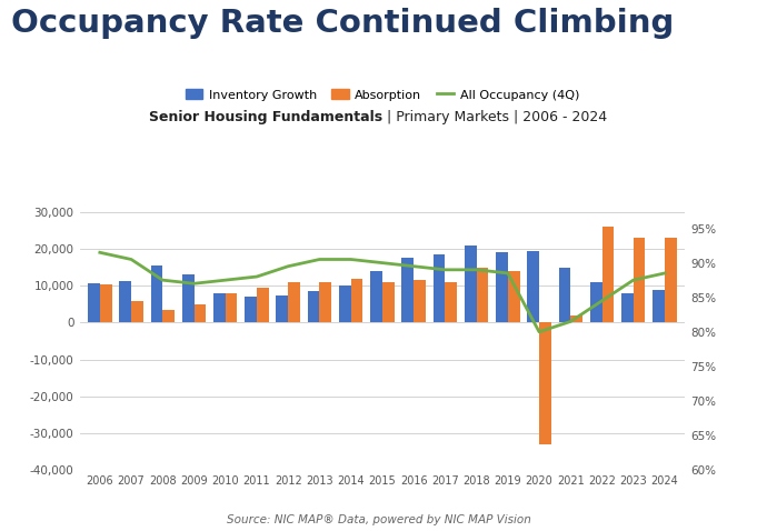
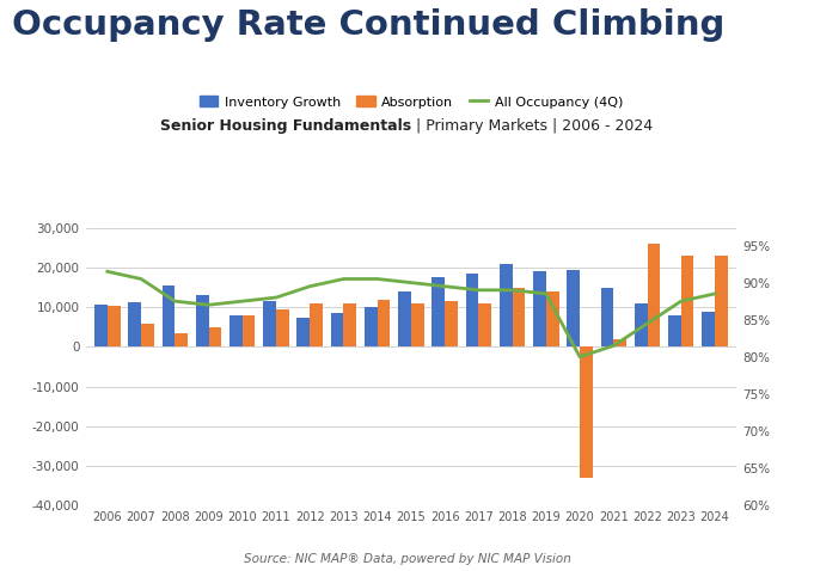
Inventory Growth/2011: 7,000 -> 11,500
